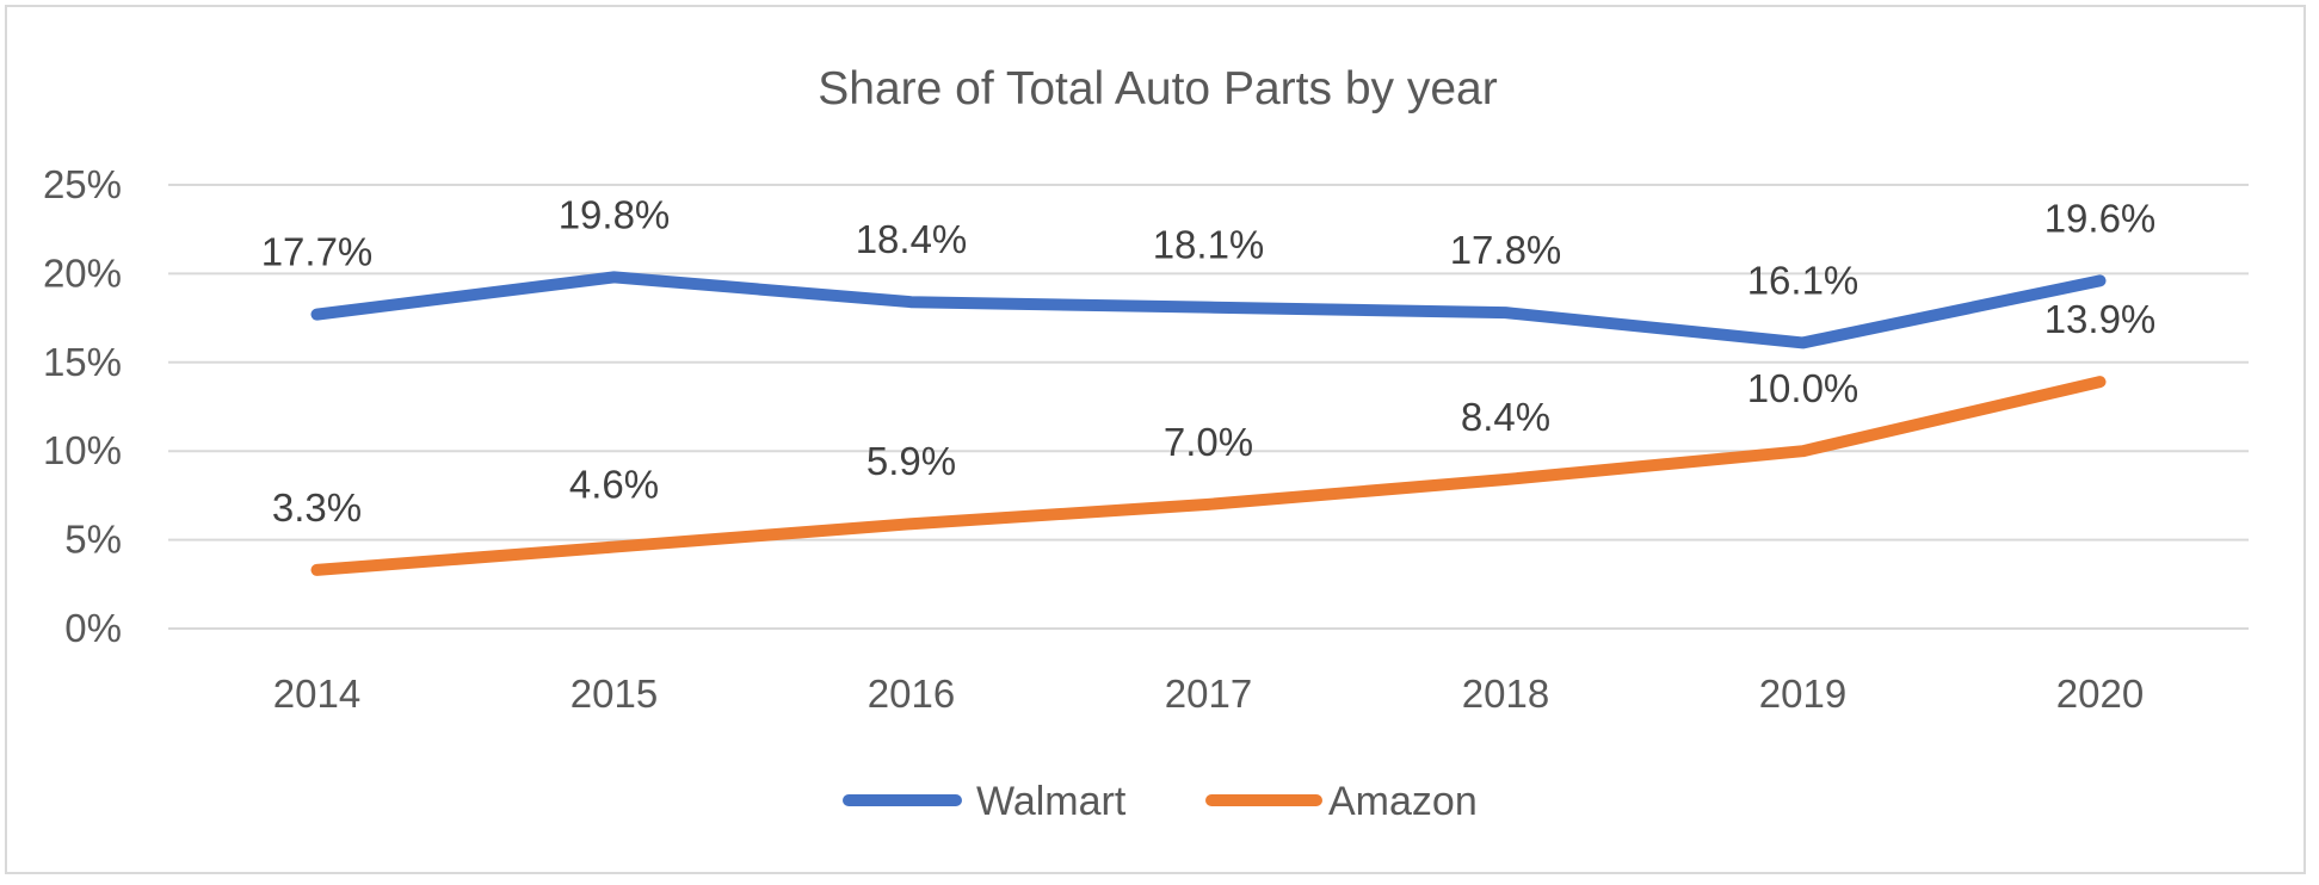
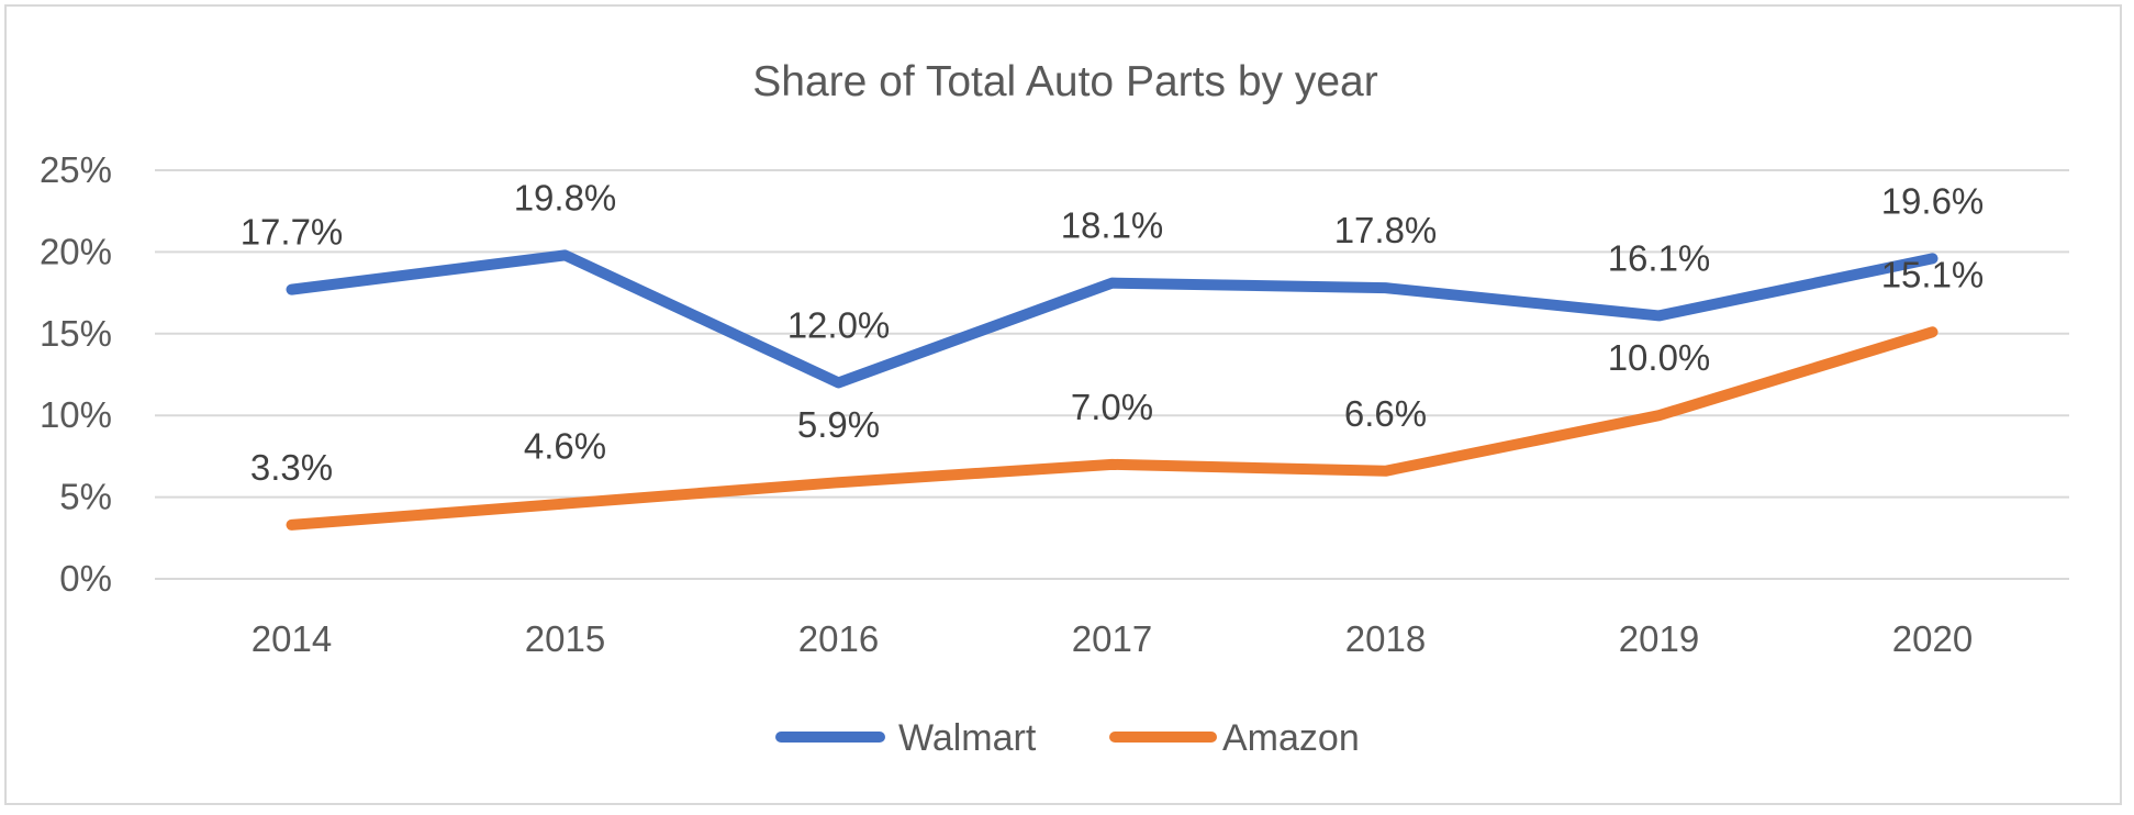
Walmart/2016: 18.4% -> 12.0%
Amazon/2018: 8.4% -> 6.6%
Amazon/2020: 13.9% -> 15.1%
